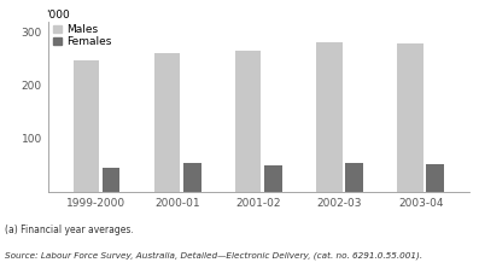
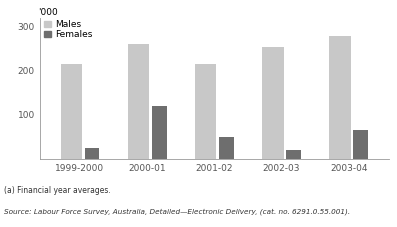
Males/1999-2000: 247 -> 215
Females/1999-2000: 45 -> 25
Females/2000-01: 54 -> 120
Males/2001-02: 265 -> 215
Males/2002-03: 282 -> 255
Females/2002-03: 55 -> 20
Females/2003-04: 53 -> 65
